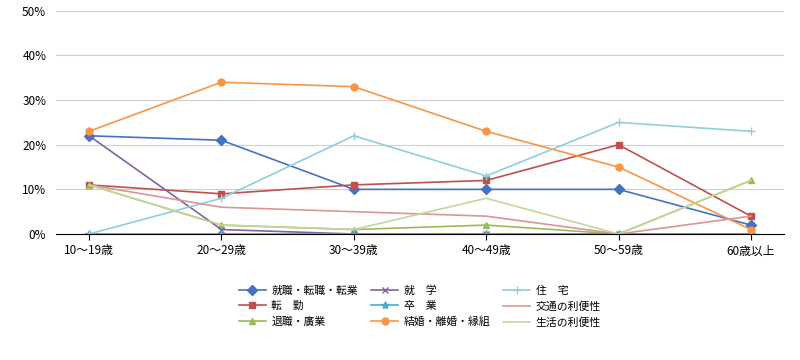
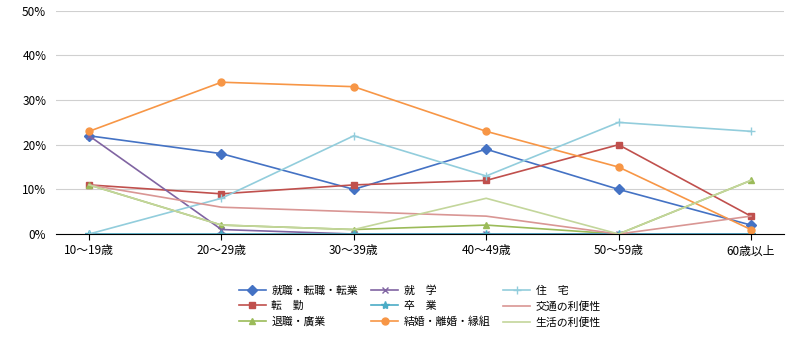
就職・転職・転業/20～29歳: 21% -> 18%
就職・転職・転業/40～49歳: 10% -> 19%
